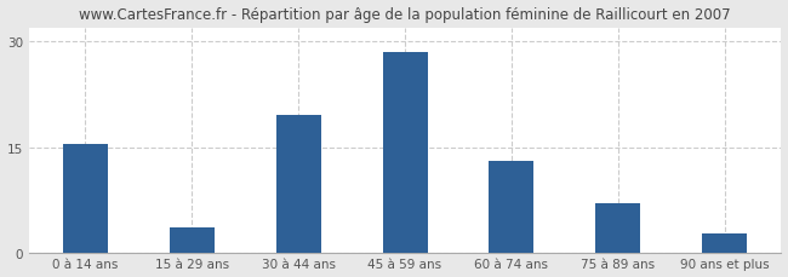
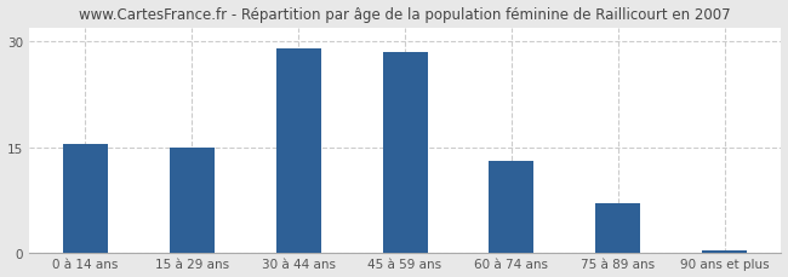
15 à 29 ans: 3.6 -> 15.0
30 à 44 ans: 19.6 -> 29.0
90 ans et plus: 2.6 -> 0.3
